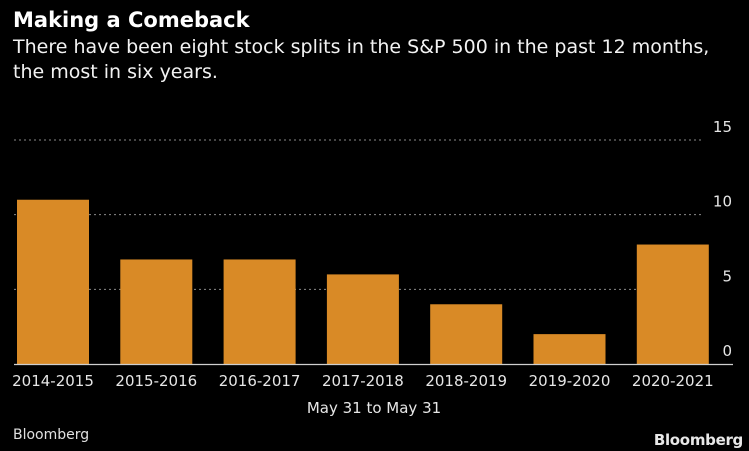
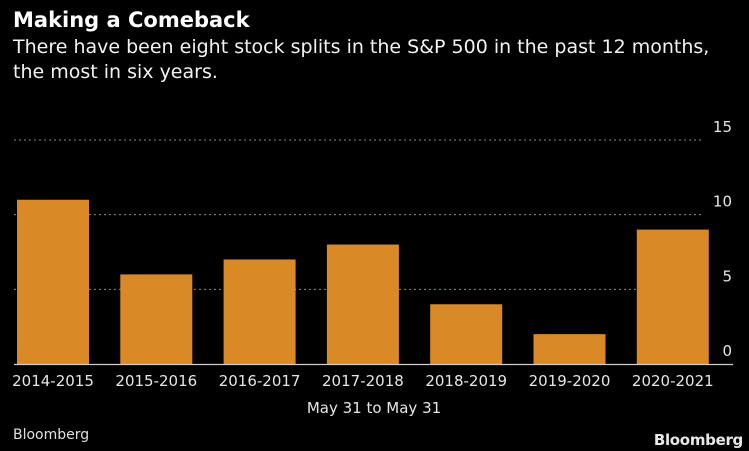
2015-2016: 7 -> 6
2017-2018: 6 -> 8
2020-2021: 8 -> 9
